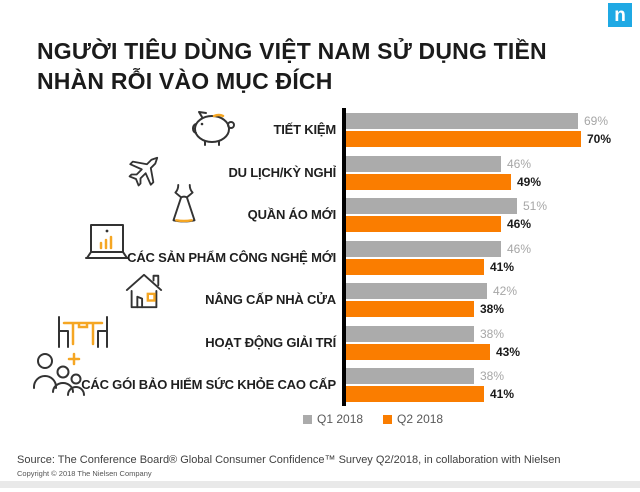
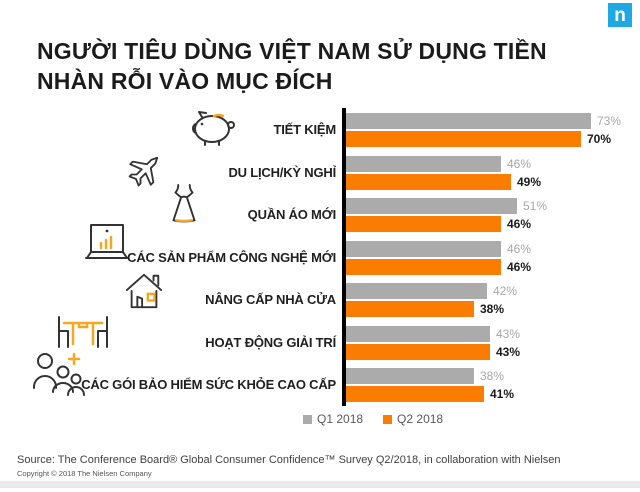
Q1 2018/TIẾT KIỆM: 69% -> 73%
Q2 2018/CÁC SẢN PHẨM CÔNG NGHỆ MỚI: 41% -> 46%
Q1 2018/HOẠT ĐỘNG GIẢI TRÍ: 38% -> 43%
